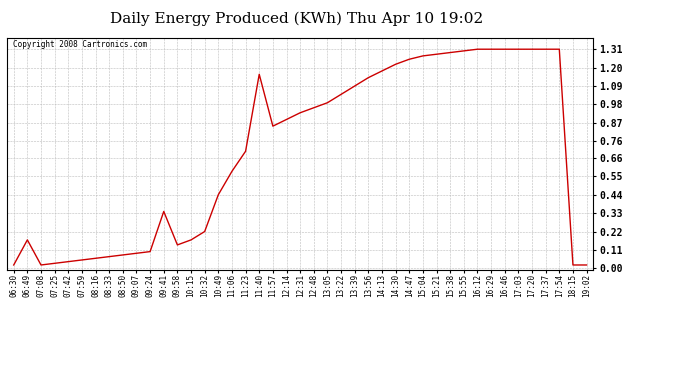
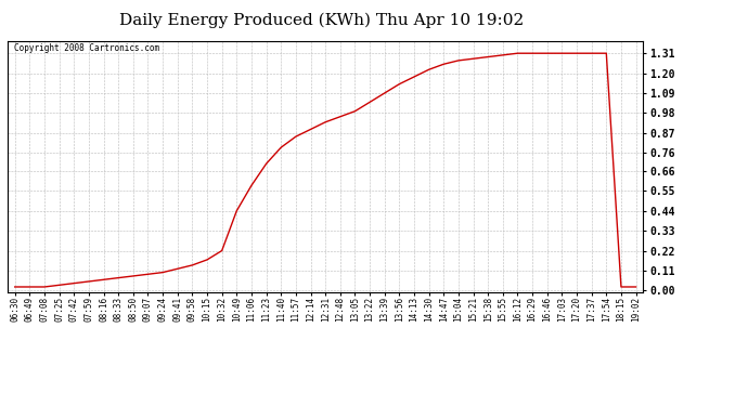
06:49: 0.17 -> 0.02
09:41: 0.34 -> 0.12
11:40: 1.16 -> 0.79
